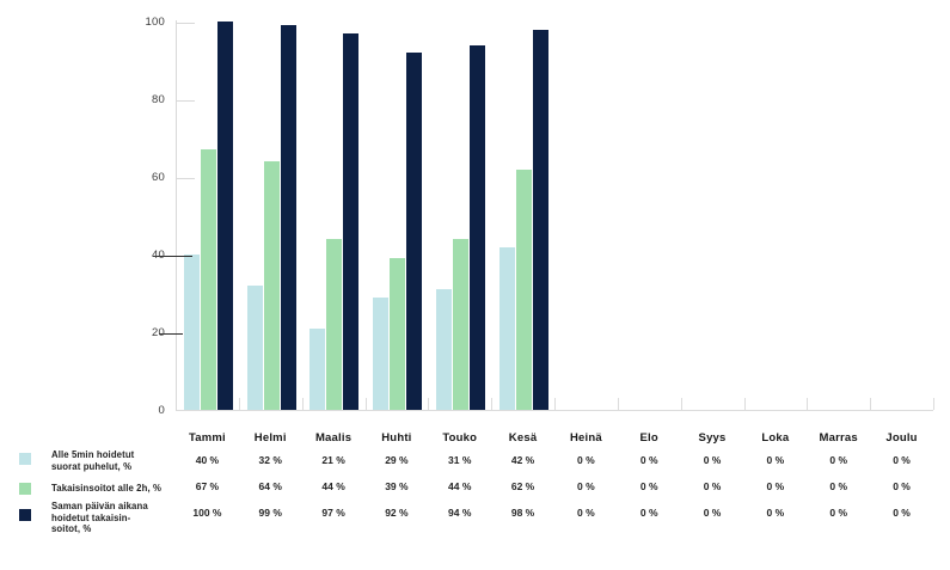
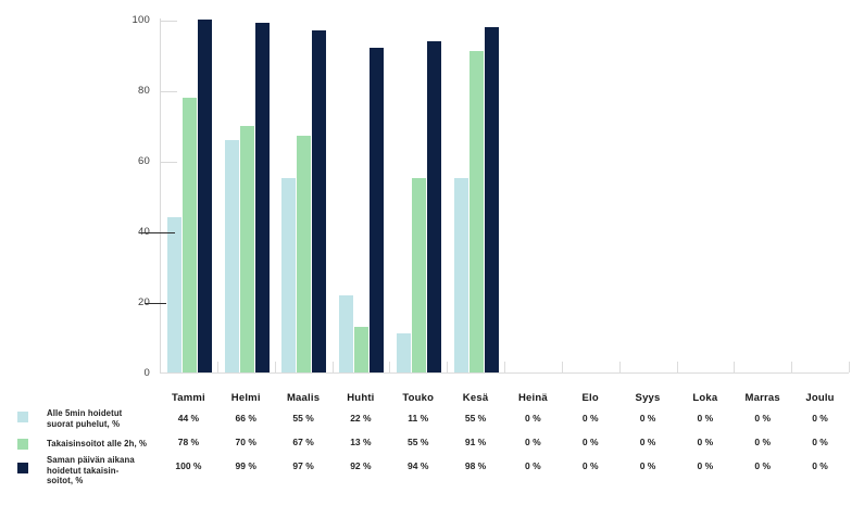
Alle 5min hoidetut suorat puhelut, %/Tammi: 40 -> 44
Takaisinsoitot alle 2h, %/Tammi: 67 -> 78
Alle 5min hoidetut suorat puhelut, %/Helmi: 32 -> 66
Takaisinsoitot alle 2h, %/Helmi: 64 -> 70
Alle 5min hoidetut suorat puhelut, %/Maalis: 21 -> 55
Takaisinsoitot alle 2h, %/Maalis: 44 -> 67
Alle 5min hoidetut suorat puhelut, %/Huhti: 29 -> 22
Takaisinsoitot alle 2h, %/Huhti: 39 -> 13
Alle 5min hoidetut suorat puhelut, %/Touko: 31 -> 11
Takaisinsoitot alle 2h, %/Touko: 44 -> 55
Alle 5min hoidetut suorat puhelut, %/Kesä: 42 -> 55
Takaisinsoitot alle 2h, %/Kesä: 62 -> 91
